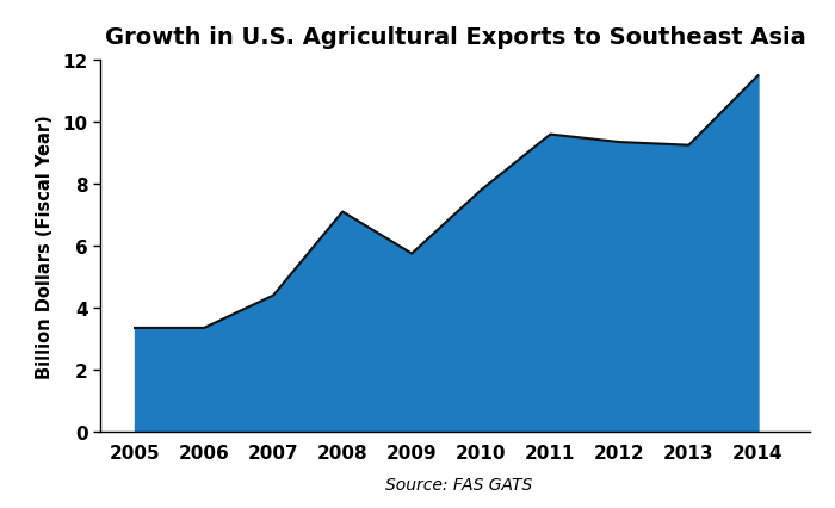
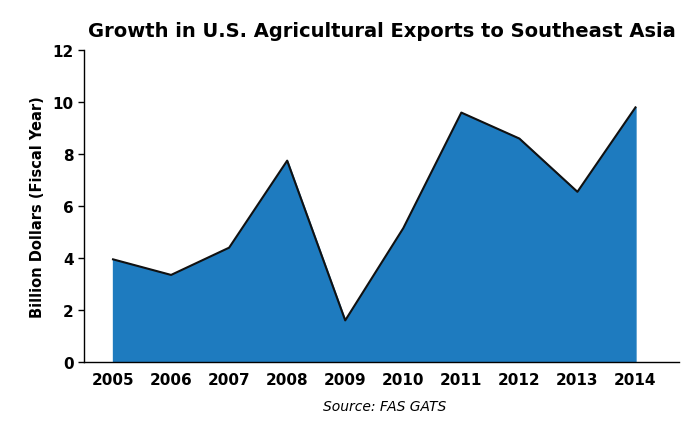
2005: 3.35 -> 3.95
2008: 7.10 -> 7.75
2009: 5.75 -> 1.60
2010: 7.80 -> 5.15
2012: 9.35 -> 8.60
2013: 9.25 -> 6.55
2014: 11.50 -> 9.80
